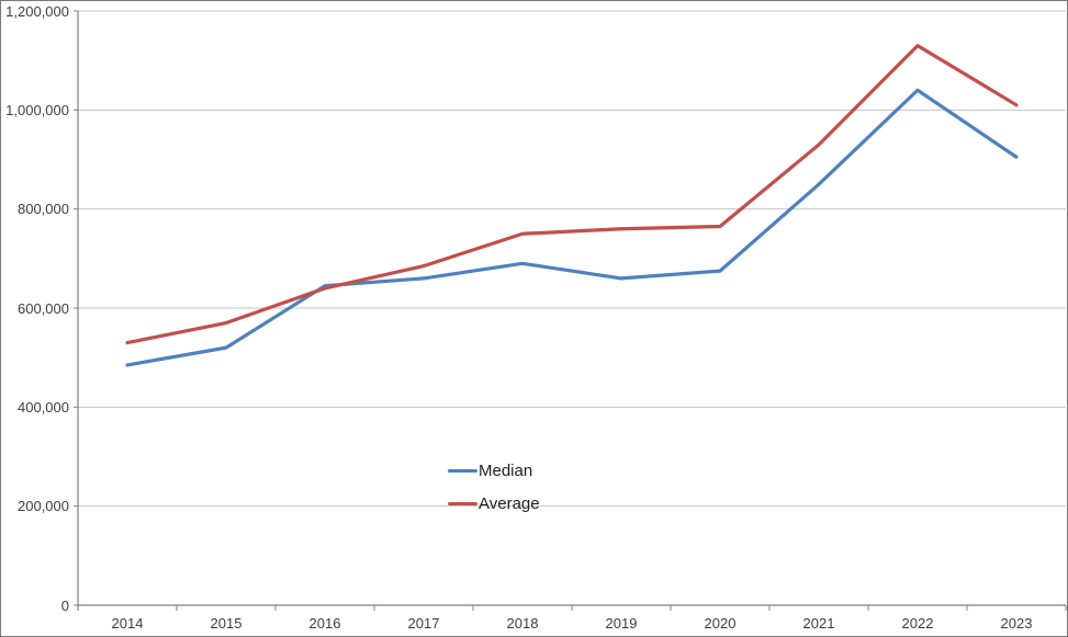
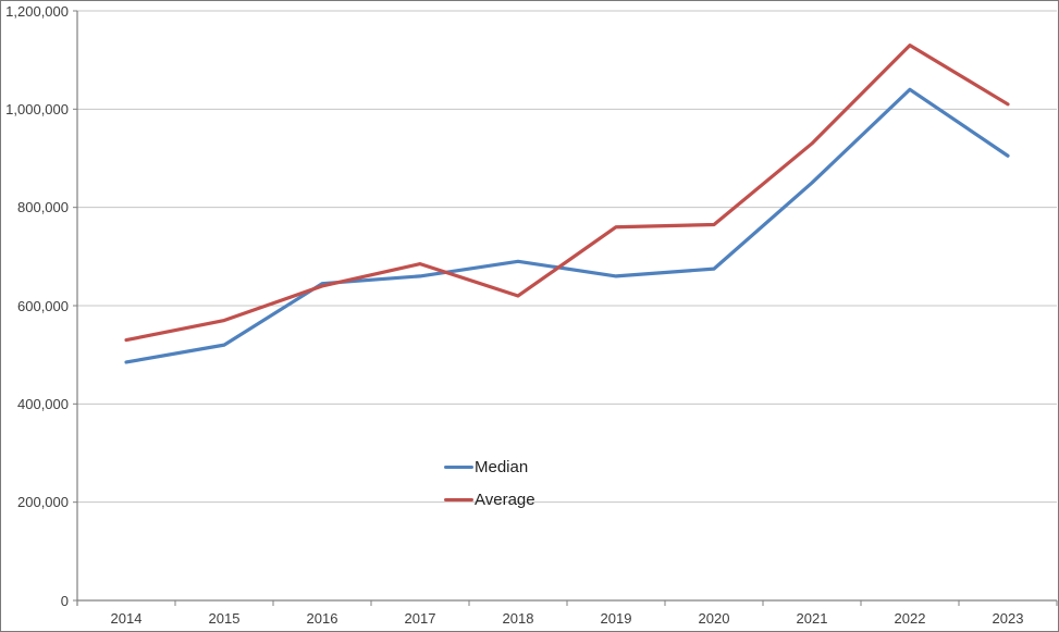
Average/2018: 750000 -> 620000
